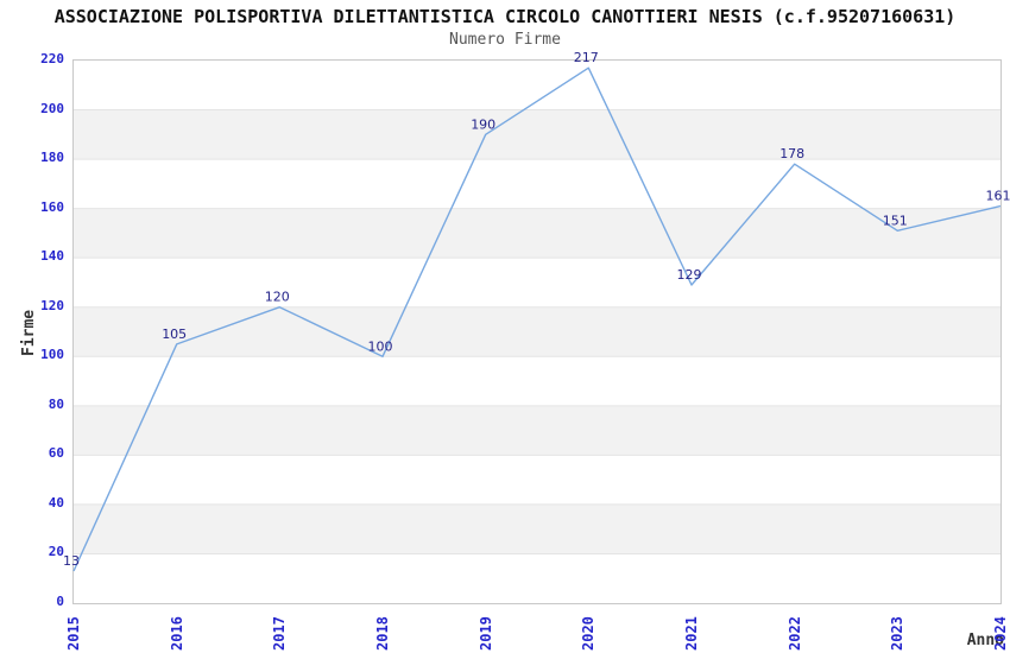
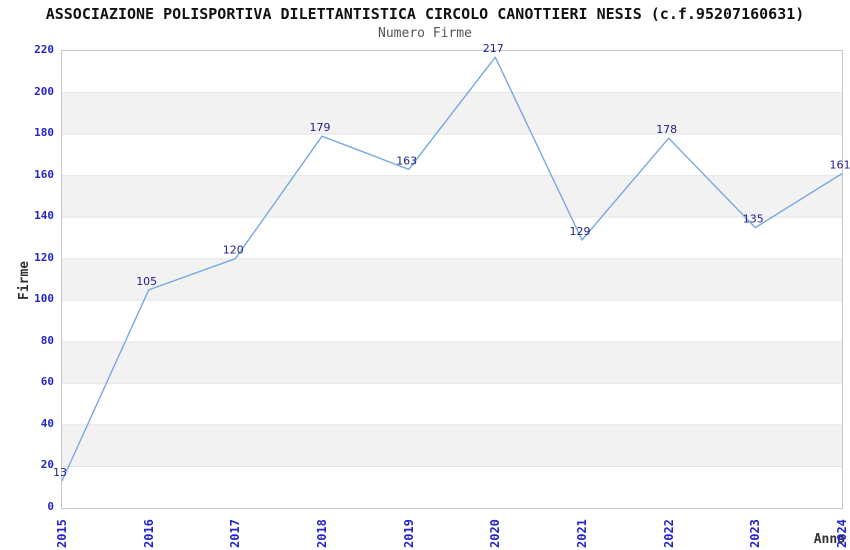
2018: 100 -> 179
2019: 190 -> 163
2023: 151 -> 135
